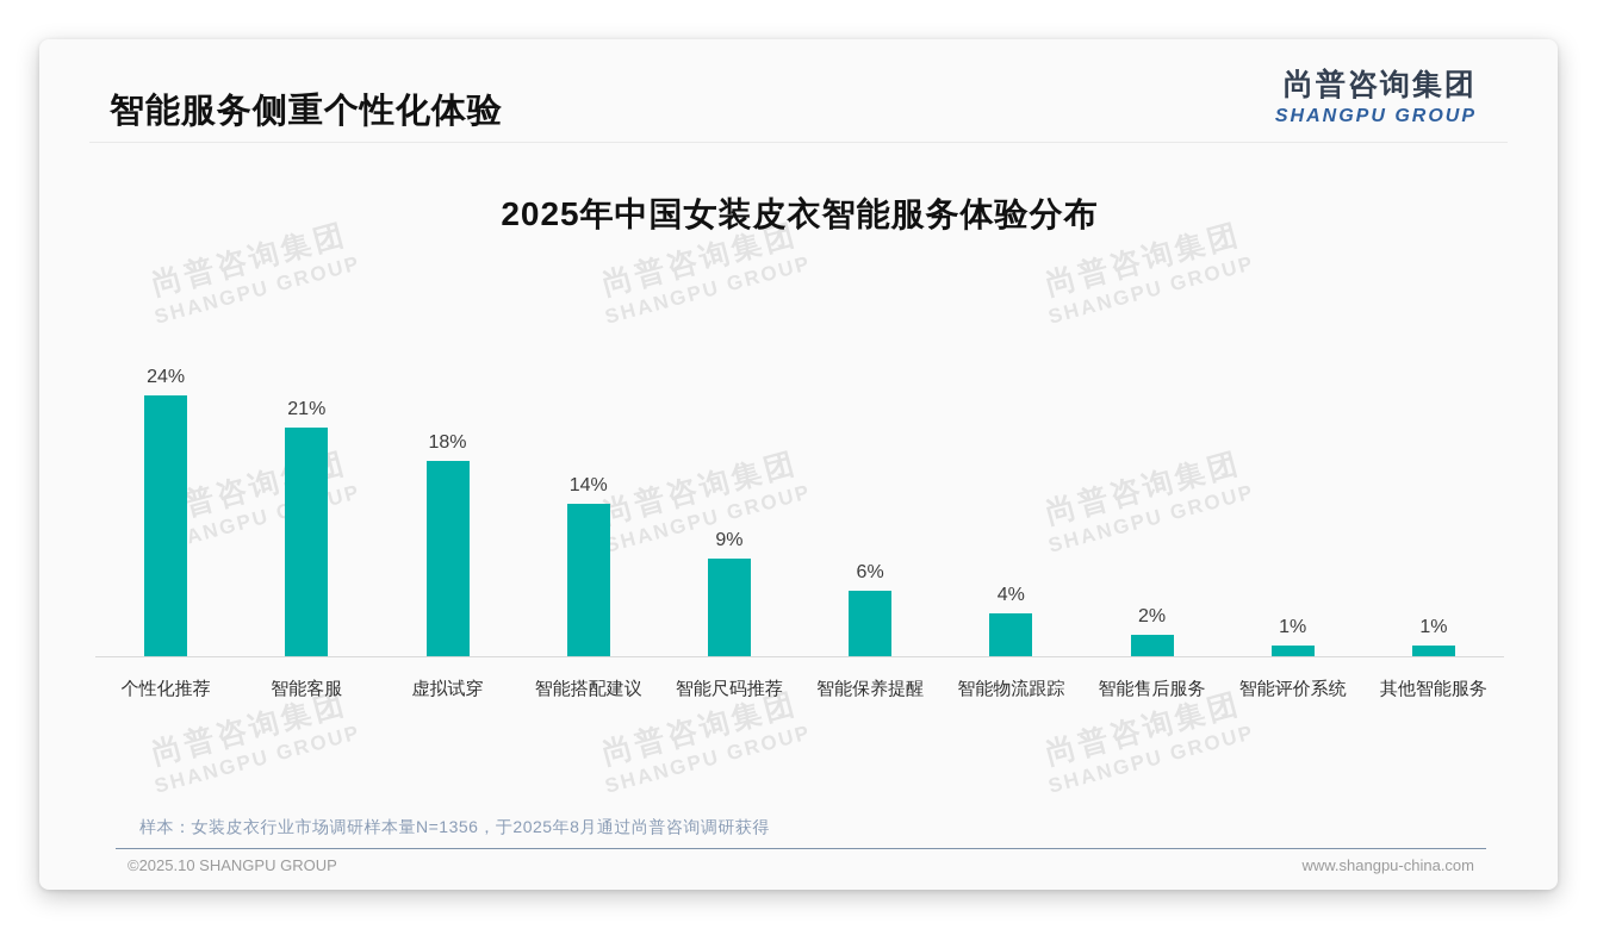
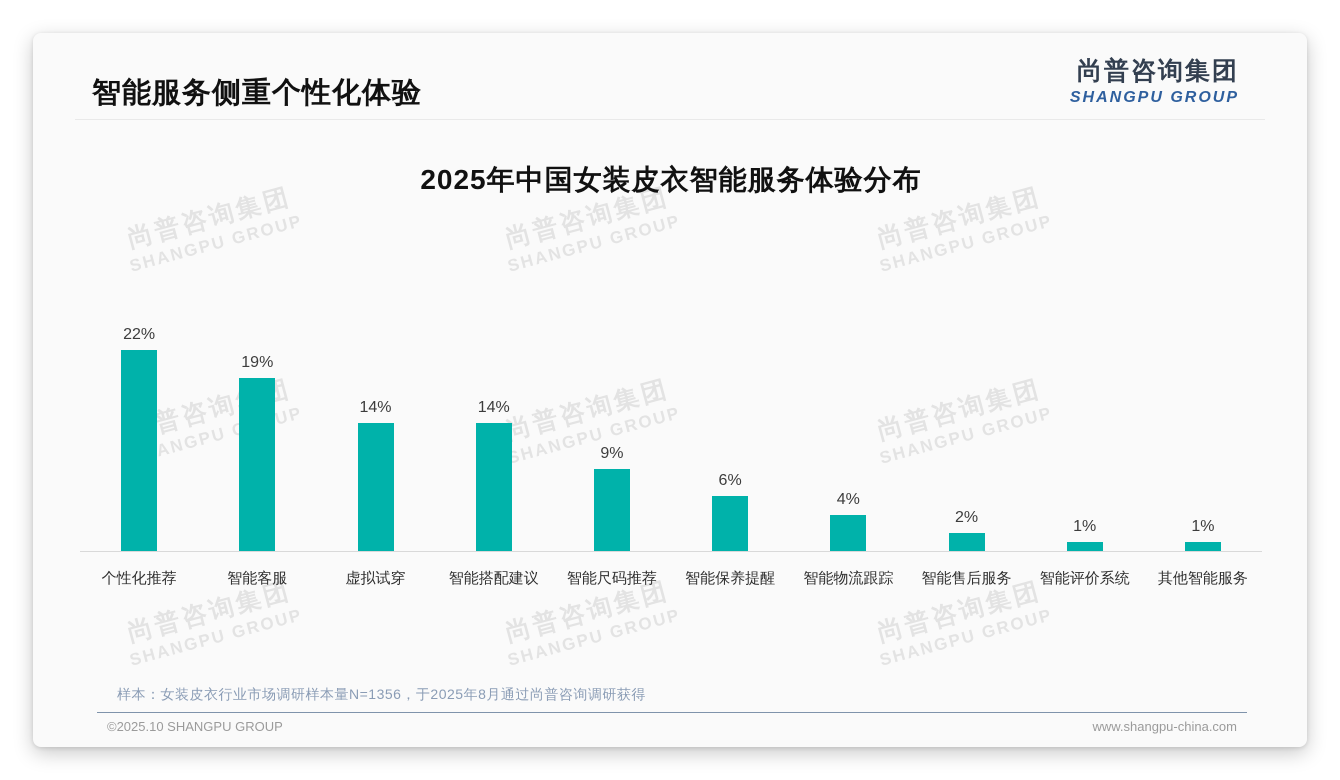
个性化推荐: 24% -> 22%
智能客服: 21% -> 19%
虚拟试穿: 18% -> 14%
